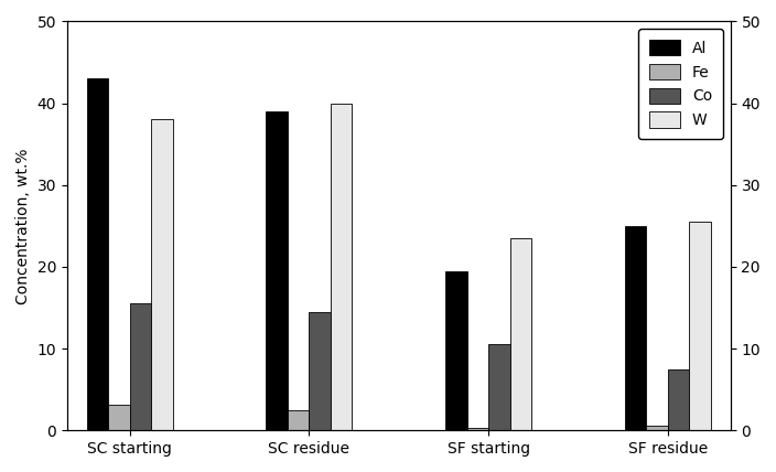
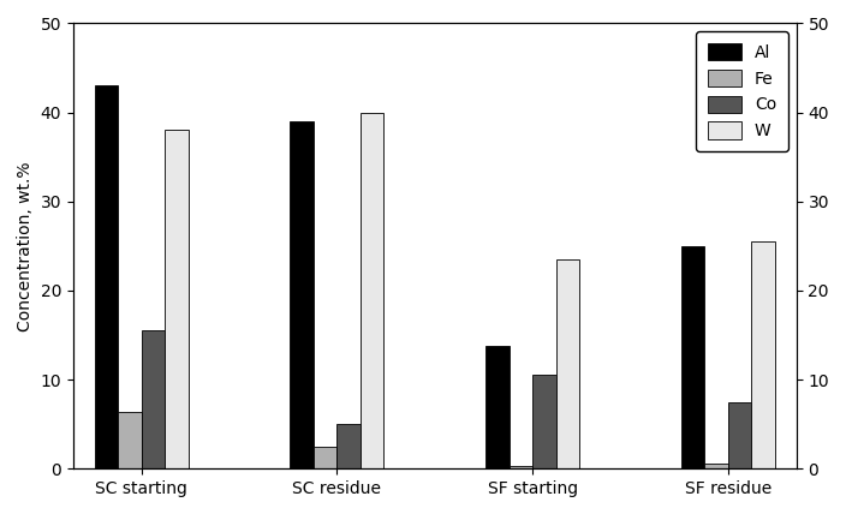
Fe/SC starting: 3.2 -> 6.4
Co/SC residue: 14.5 -> 5.0
Al/SF starting: 19.5 -> 13.8
